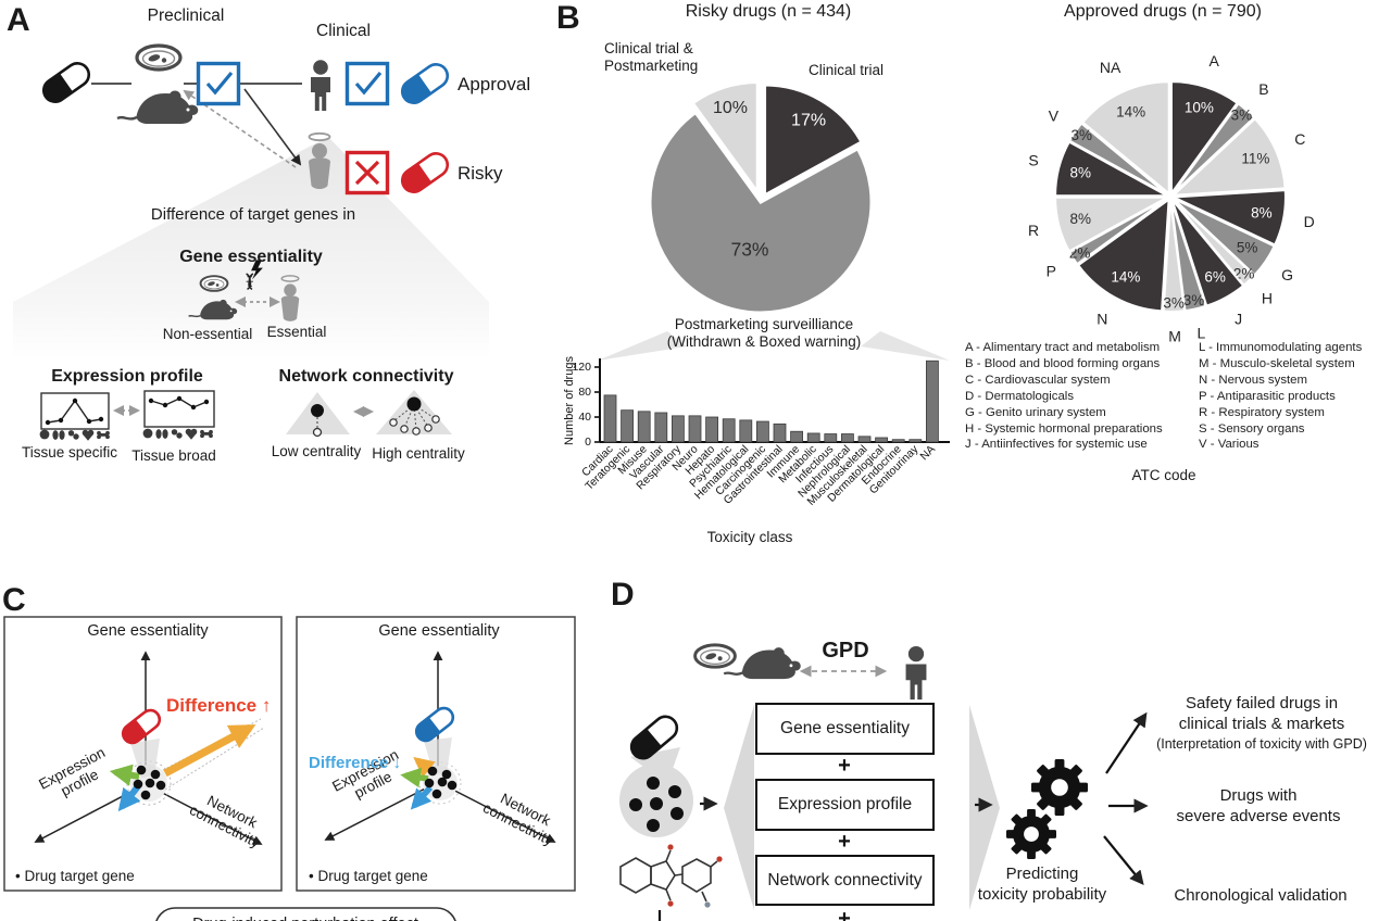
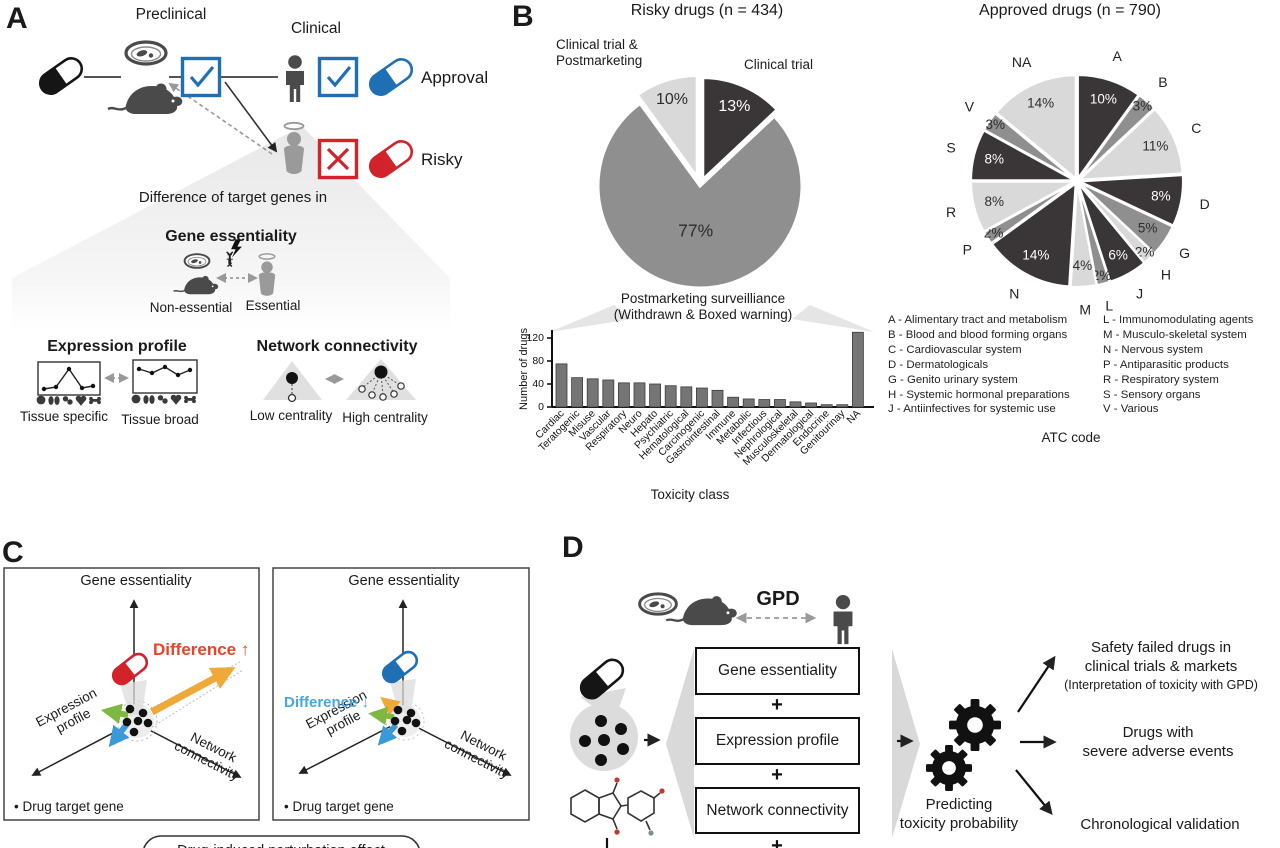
Risky drugs (n = 434)/Clinical trial: 17% -> 13%
Risky drugs (n = 434)/Postmarketing surveilliance (Withdrawn & Boxed warning): 73% -> 77%
Approved drugs (n = 790)/L: 3% -> 2%
Approved drugs (n = 790)/M: 3% -> 4%
